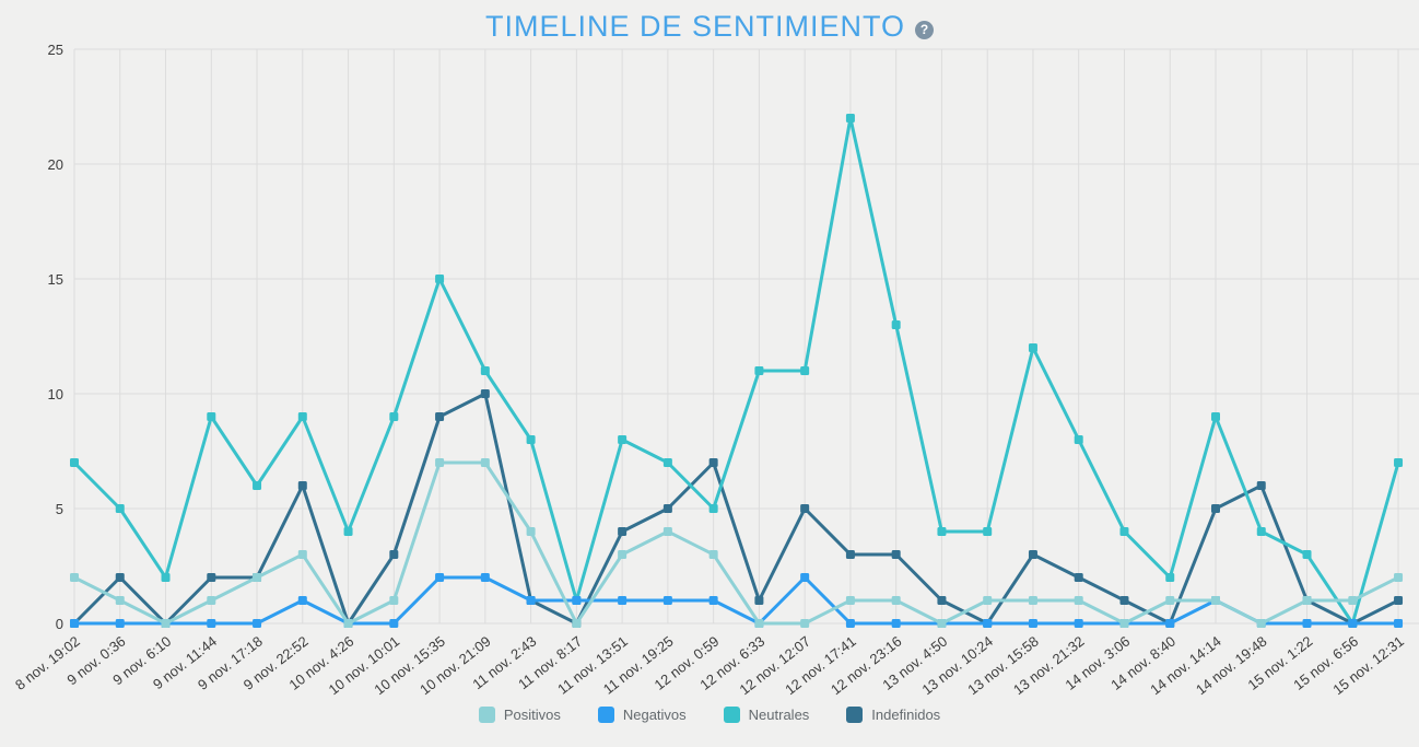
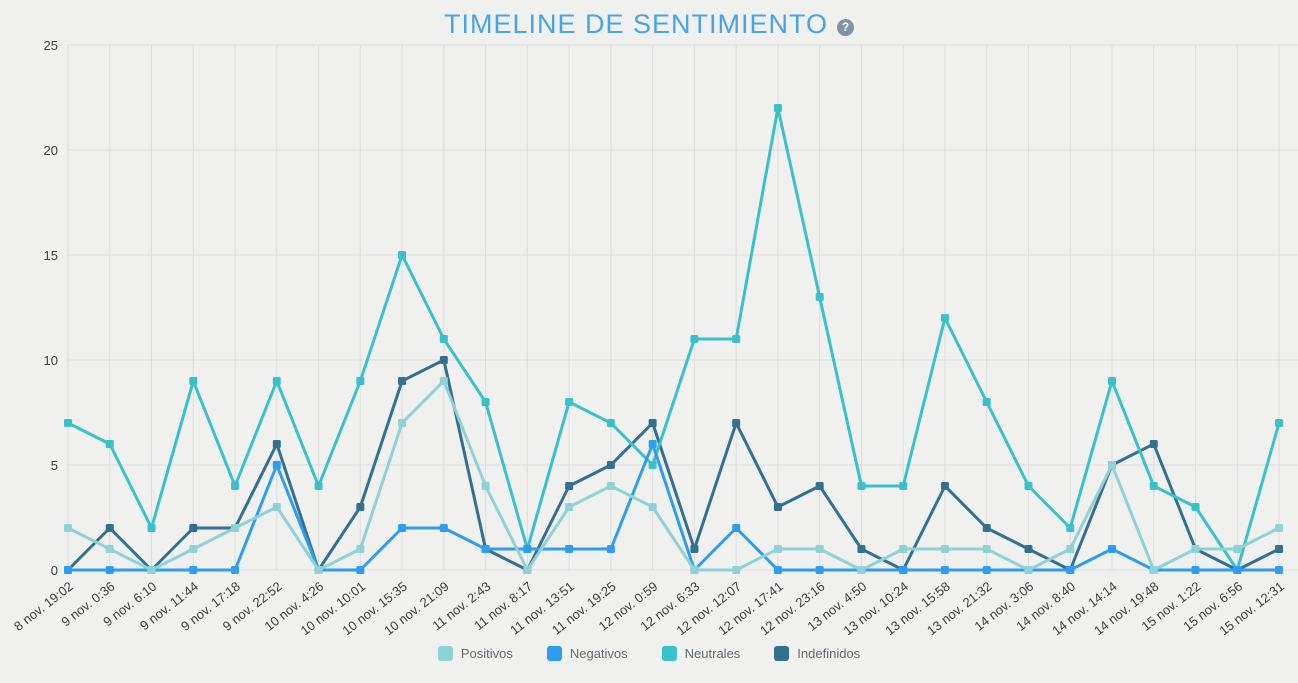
Neutrales/9 nov. 0:36: 5 -> 6
Neutrales/9 nov. 17:18: 6 -> 4
Negativos/9 nov. 22:52: 1 -> 5
Positivos/10 nov. 21:09: 7 -> 9
Negativos/12 nov. 0:59: 1 -> 6
Indefinidos/12 nov. 12:07: 5 -> 7
Indefinidos/12 nov. 23:16: 3 -> 4
Indefinidos/13 nov. 15:58: 3 -> 4
Positivos/14 nov. 14:14: 1 -> 5
